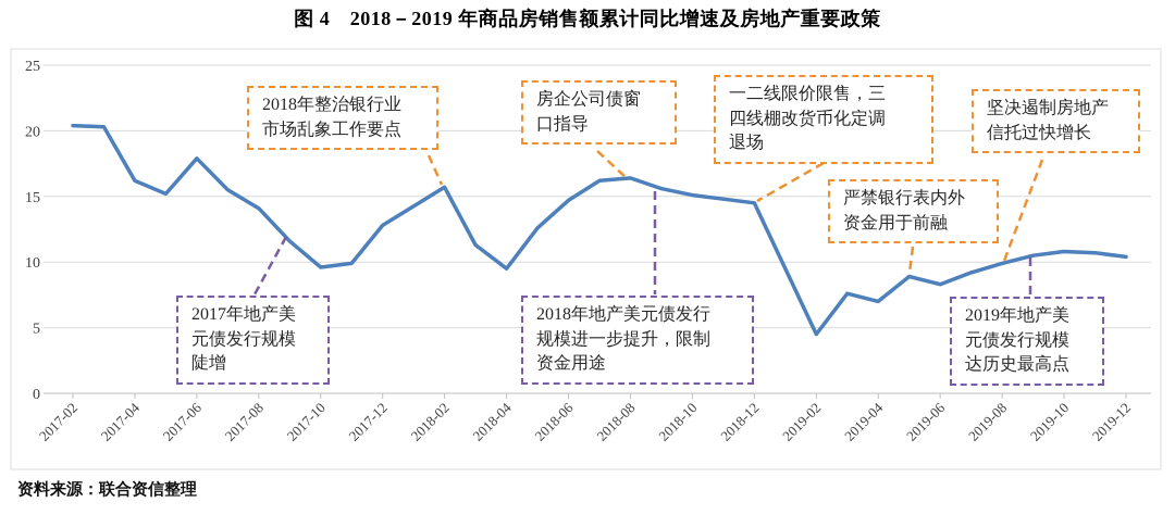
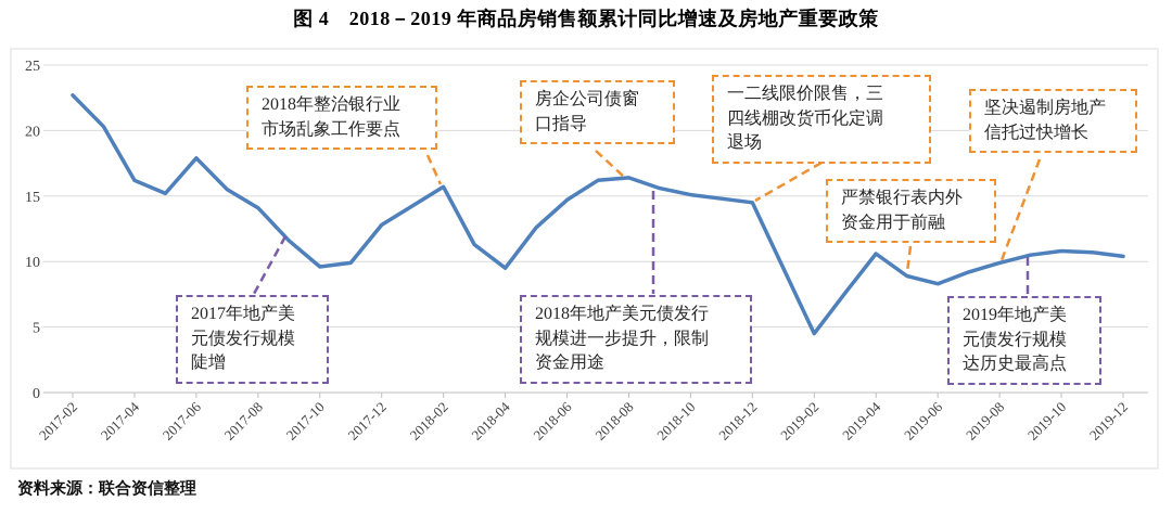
2017-02: 20.4 -> 22.7
2019-04: 7.0 -> 10.6
